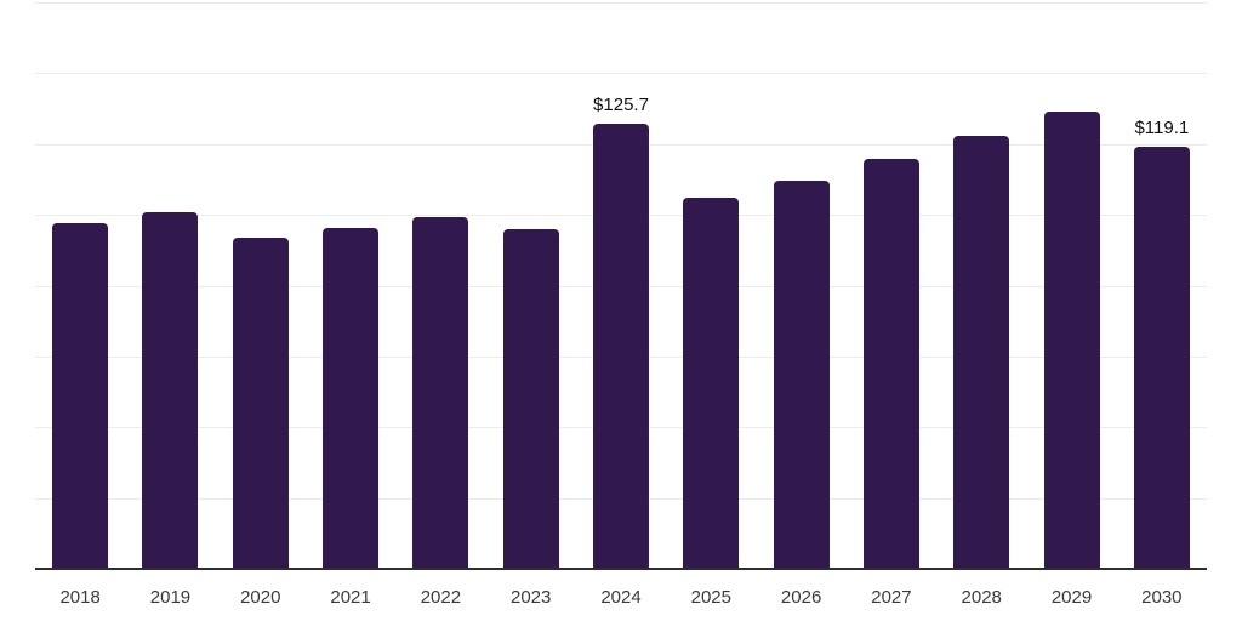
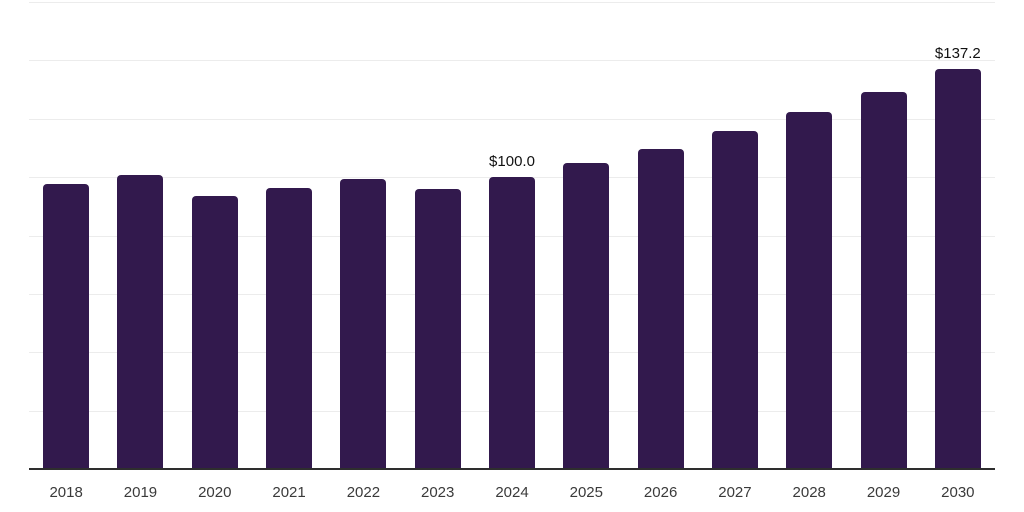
2024: $125.7 -> $100.0
2030: $119.1 -> $137.2
